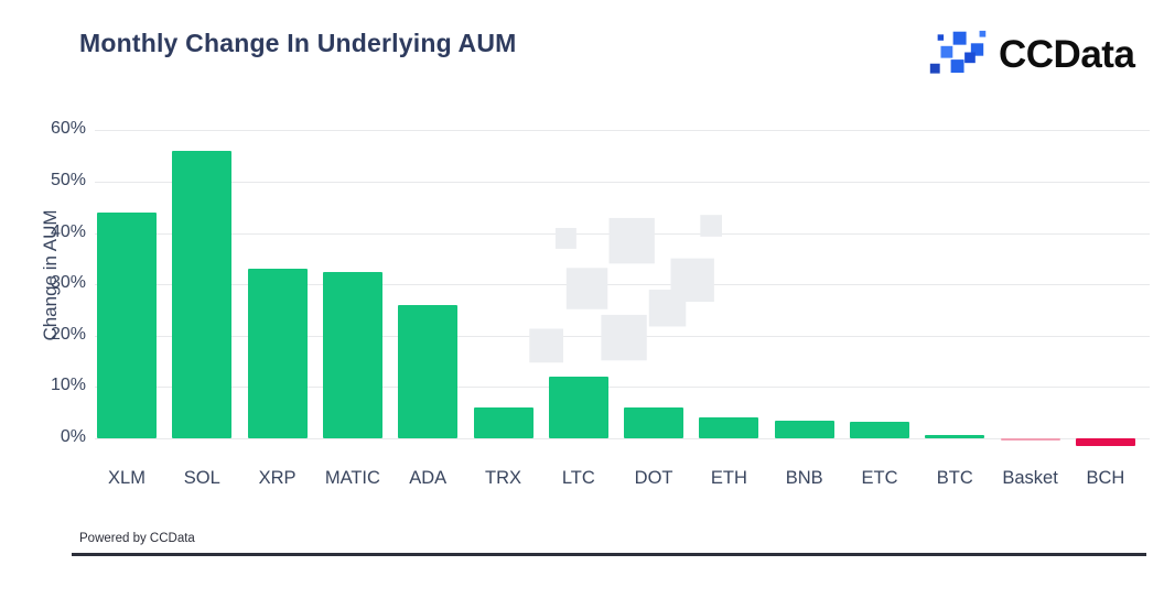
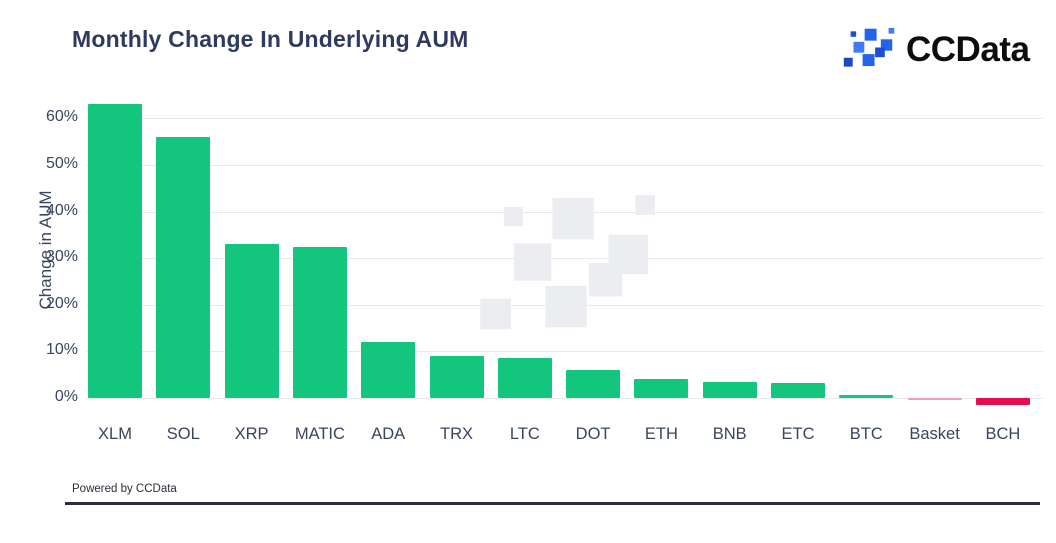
XLM: 44% -> 63%
ADA: 26% -> 12%
TRX: 6% -> 9%
LTC: 12% -> 8%
